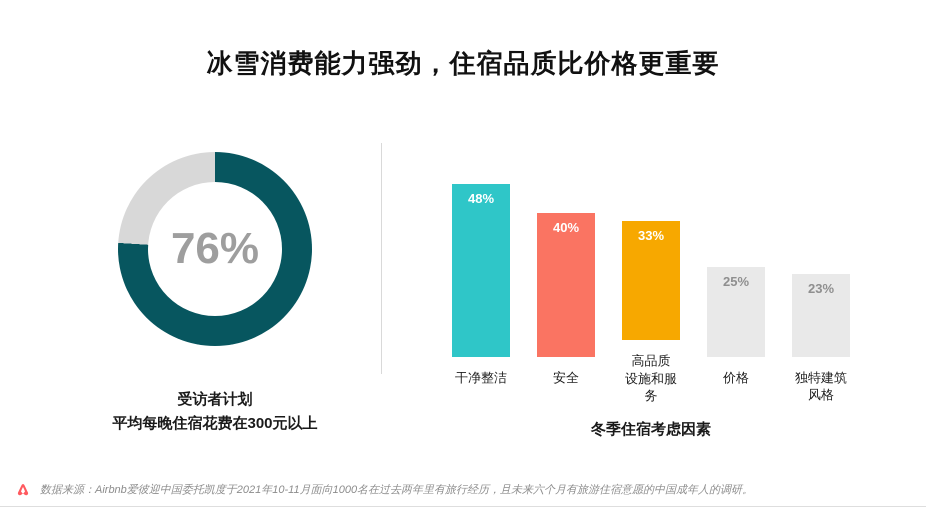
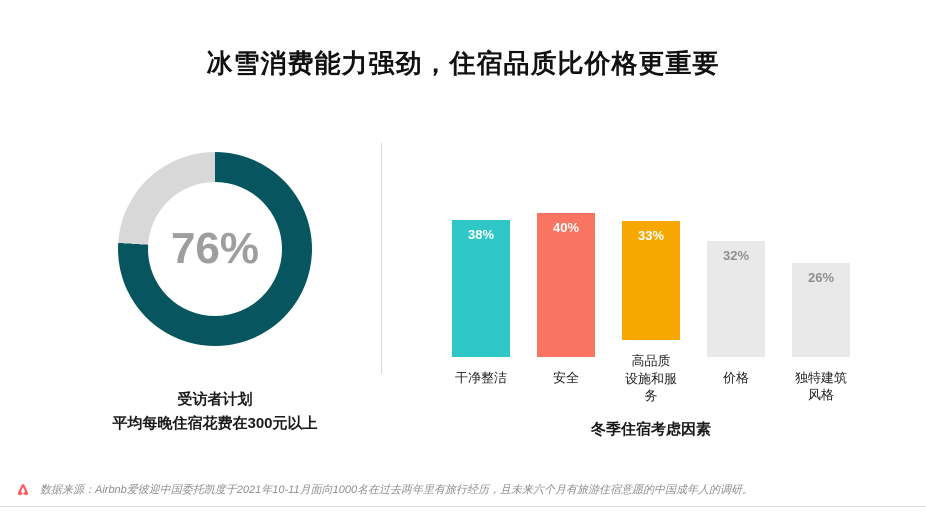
冬季住宿考虑因素/干净整洁: 48% -> 38%
冬季住宿考虑因素/价格: 25% -> 32%
冬季住宿考虑因素/独特建筑风格: 23% -> 26%
